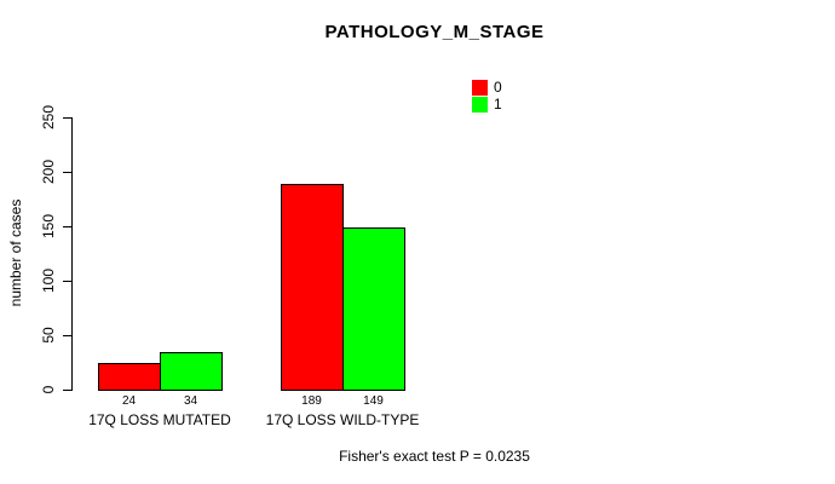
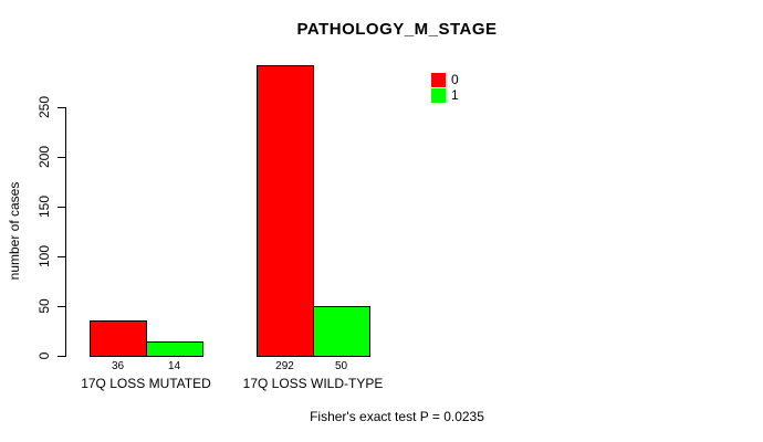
0/17Q LOSS MUTATED: 24 -> 36
1/17Q LOSS MUTATED: 34 -> 14
0/17Q LOSS WILD-TYPE: 189 -> 292
1/17Q LOSS WILD-TYPE: 149 -> 50
